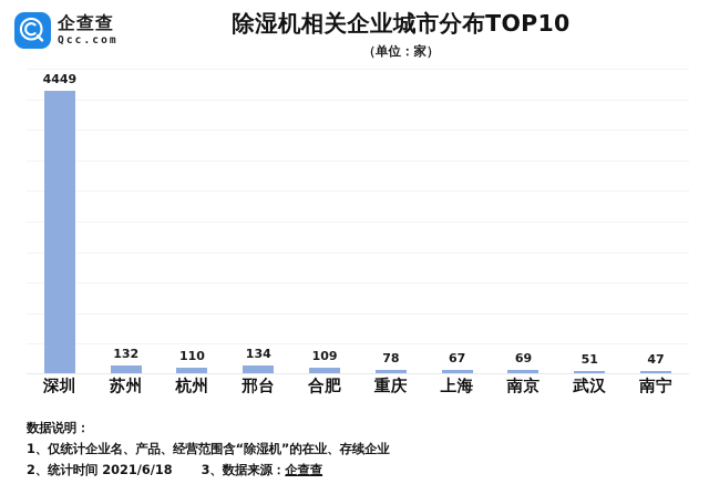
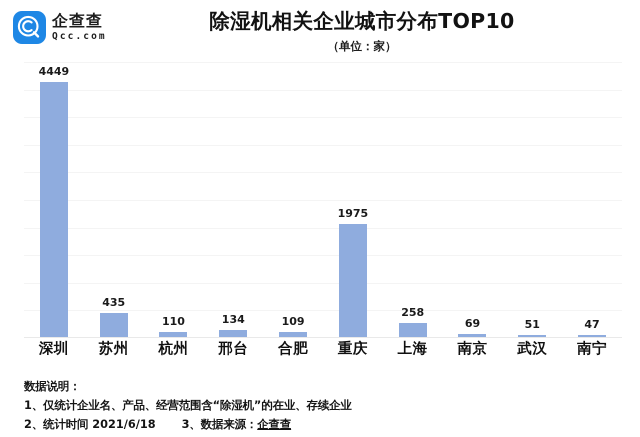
苏州: 132 -> 435
重庆: 78 -> 1975
上海: 67 -> 258
